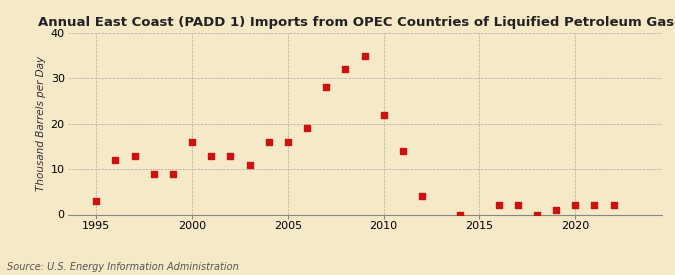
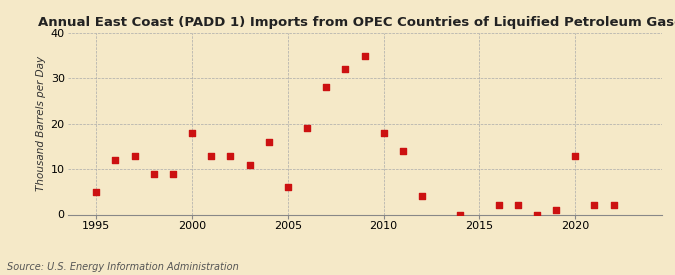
1995: 3 -> 5
2000: 16 -> 18
2005: 16 -> 6
2010: 22 -> 18
2020: 2 -> 13
